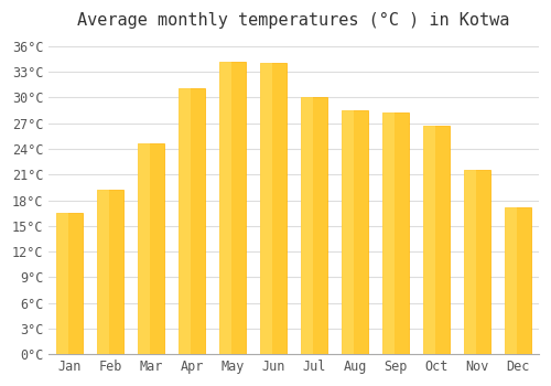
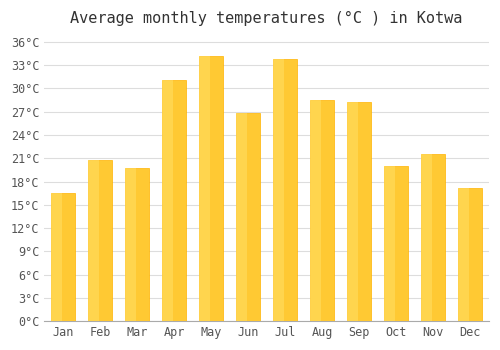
Feb: 19.2°C -> 20.8°C
Mar: 24.7°C -> 19.8°C
Jun: 34.0°C -> 26.8°C
Jul: 30.1°C -> 33.8°C
Oct: 26.7°C -> 20.0°C
